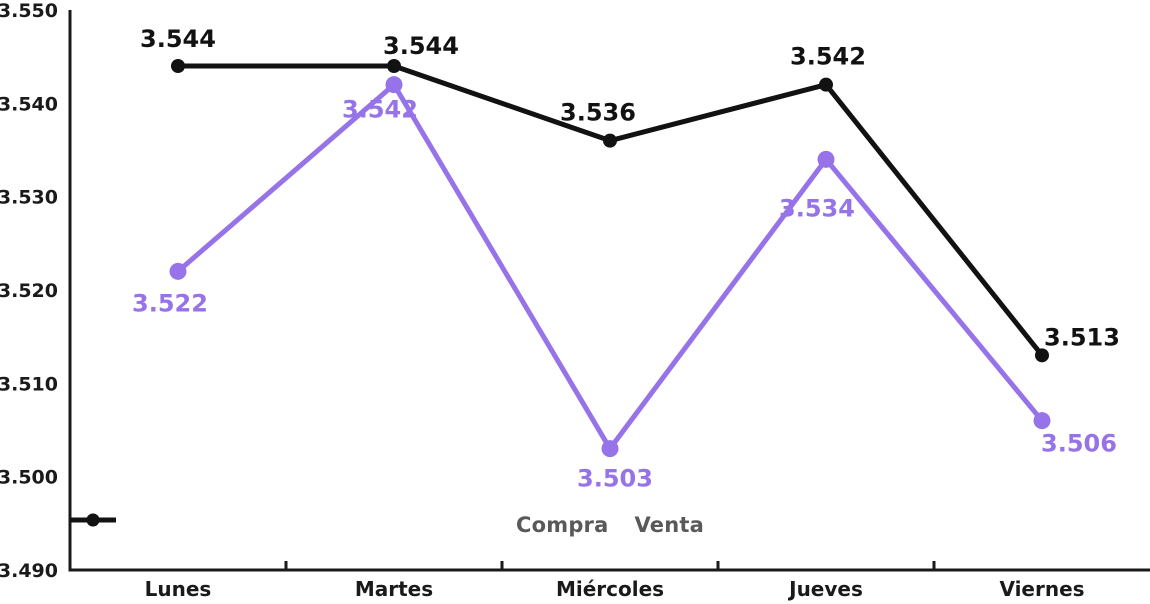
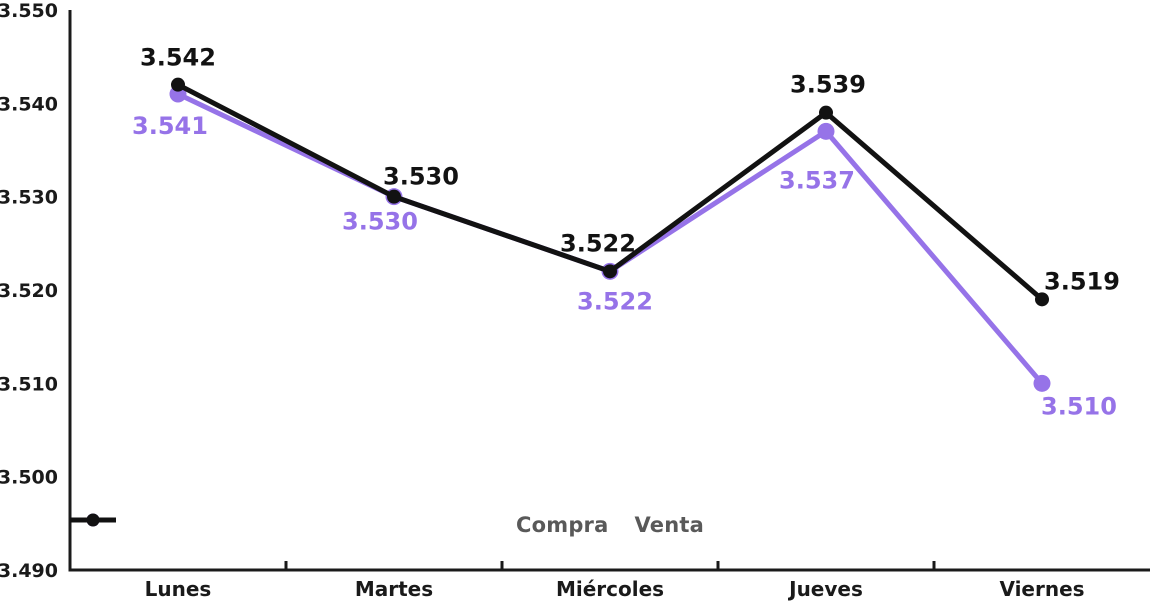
Compra/Lunes: 3.522 -> 3.541
Venta/Lunes: 3.544 -> 3.542
Compra/Martes: 3.542 -> 3.530
Venta/Martes: 3.544 -> 3.530
Compra/Miércoles: 3.503 -> 3.522
Venta/Miércoles: 3.536 -> 3.522
Compra/Jueves: 3.534 -> 3.537
Venta/Jueves: 3.542 -> 3.539
Compra/Viernes: 3.506 -> 3.510
Venta/Viernes: 3.513 -> 3.519
